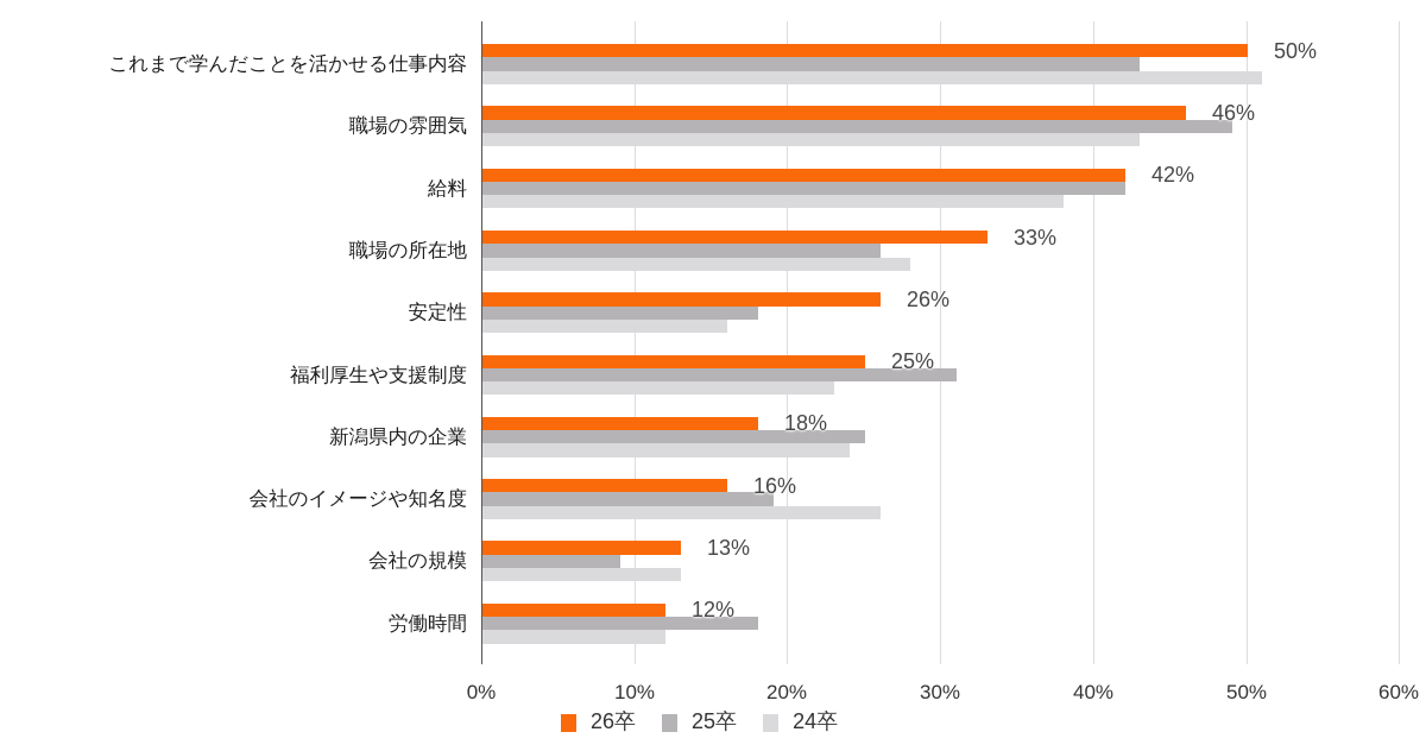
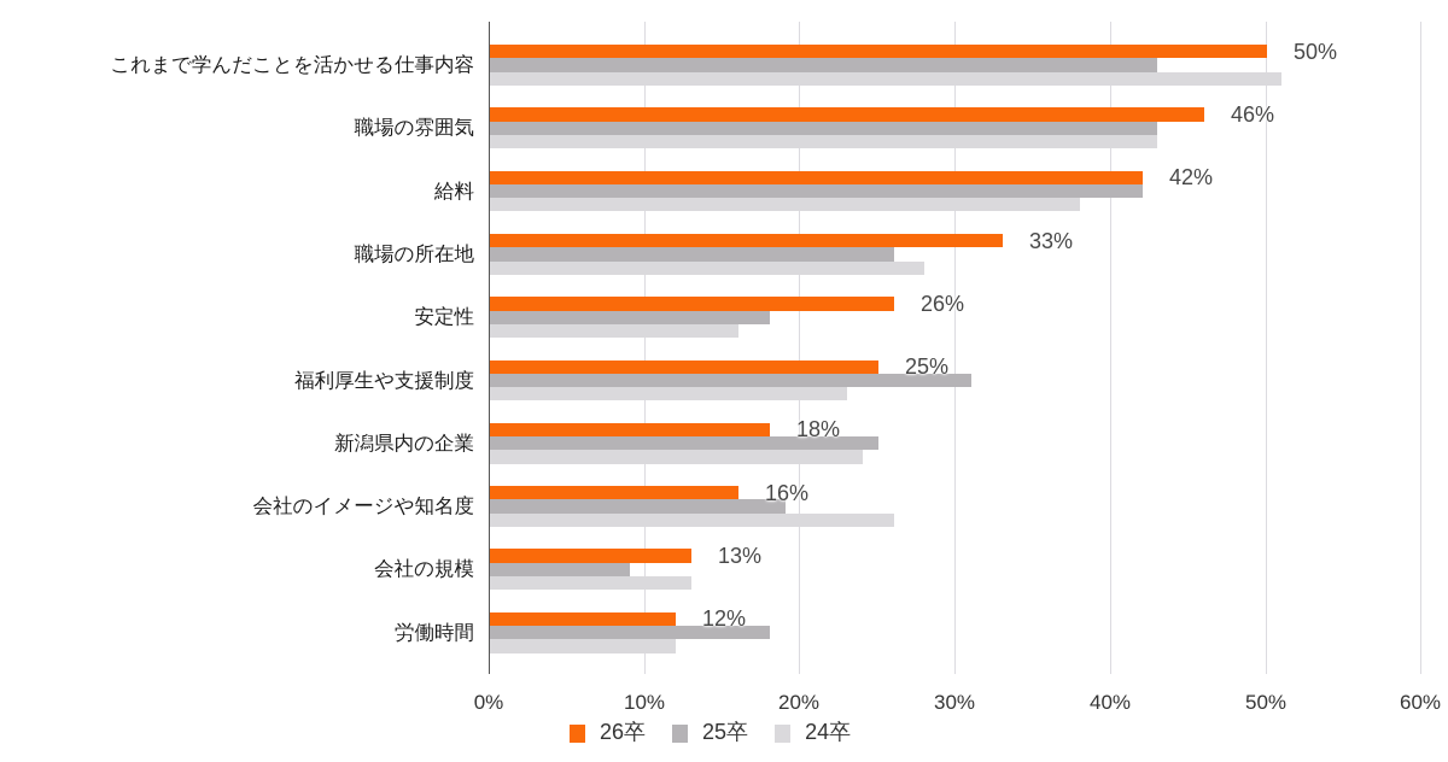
25卒/職場の雰囲気: 49% -> 43%
